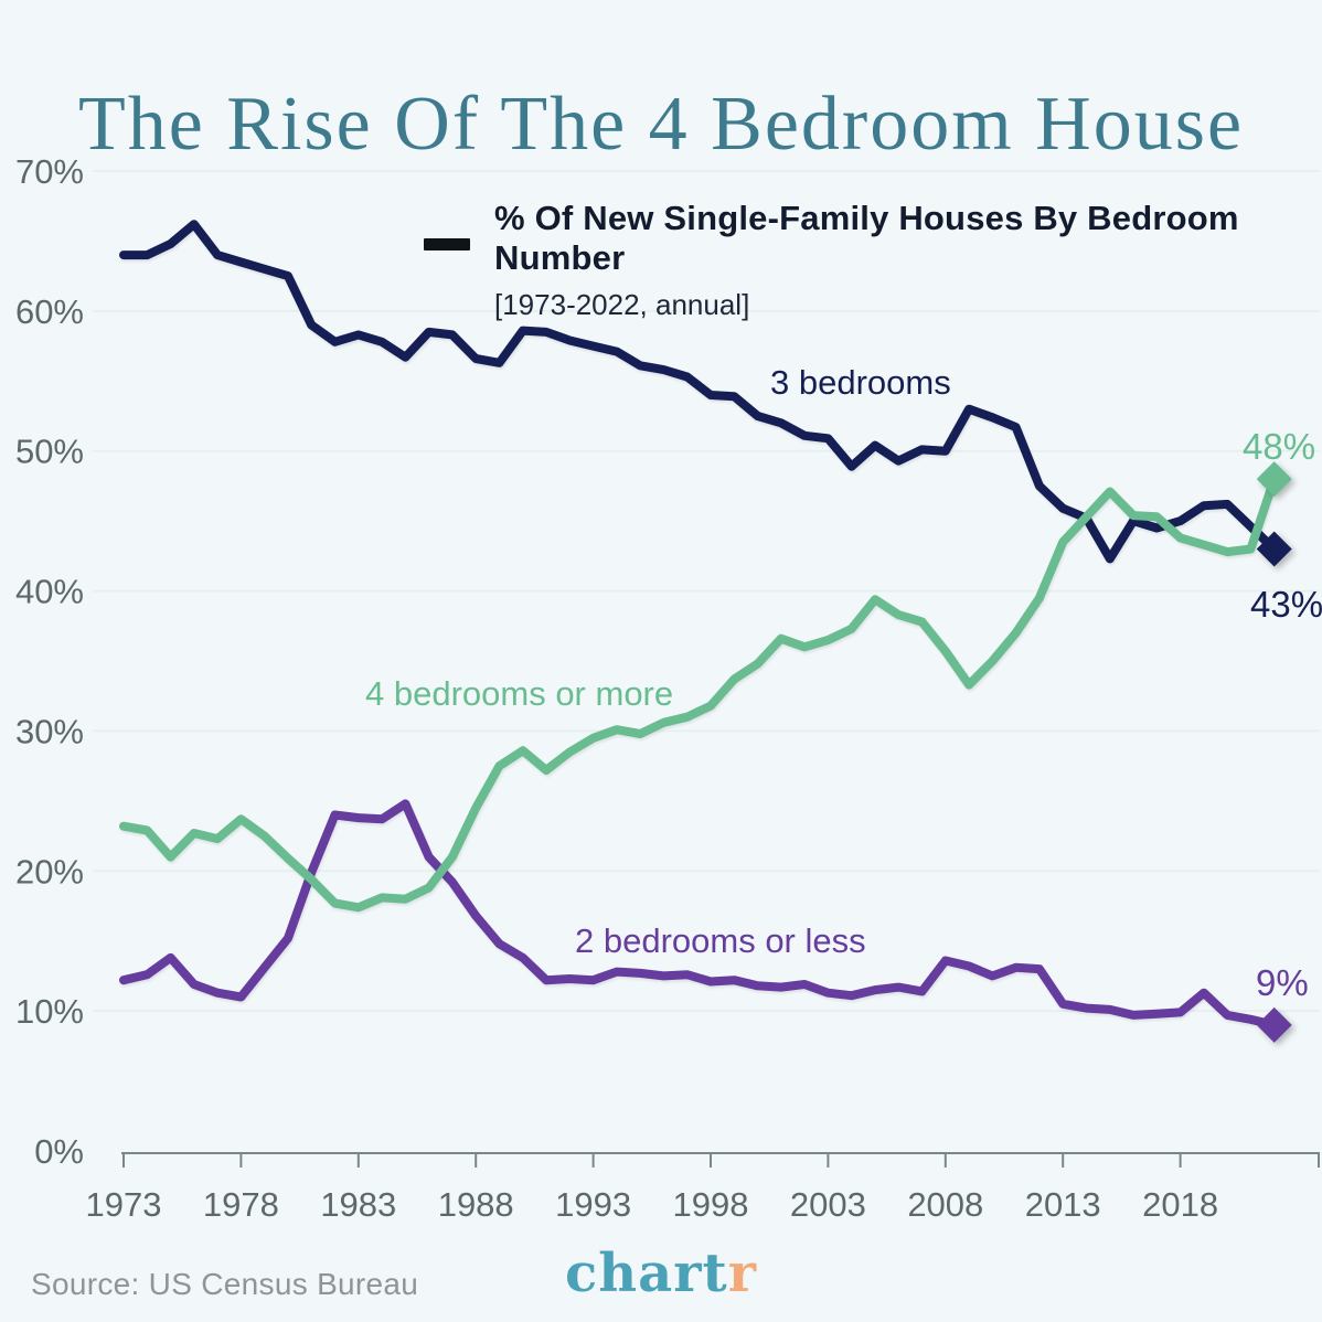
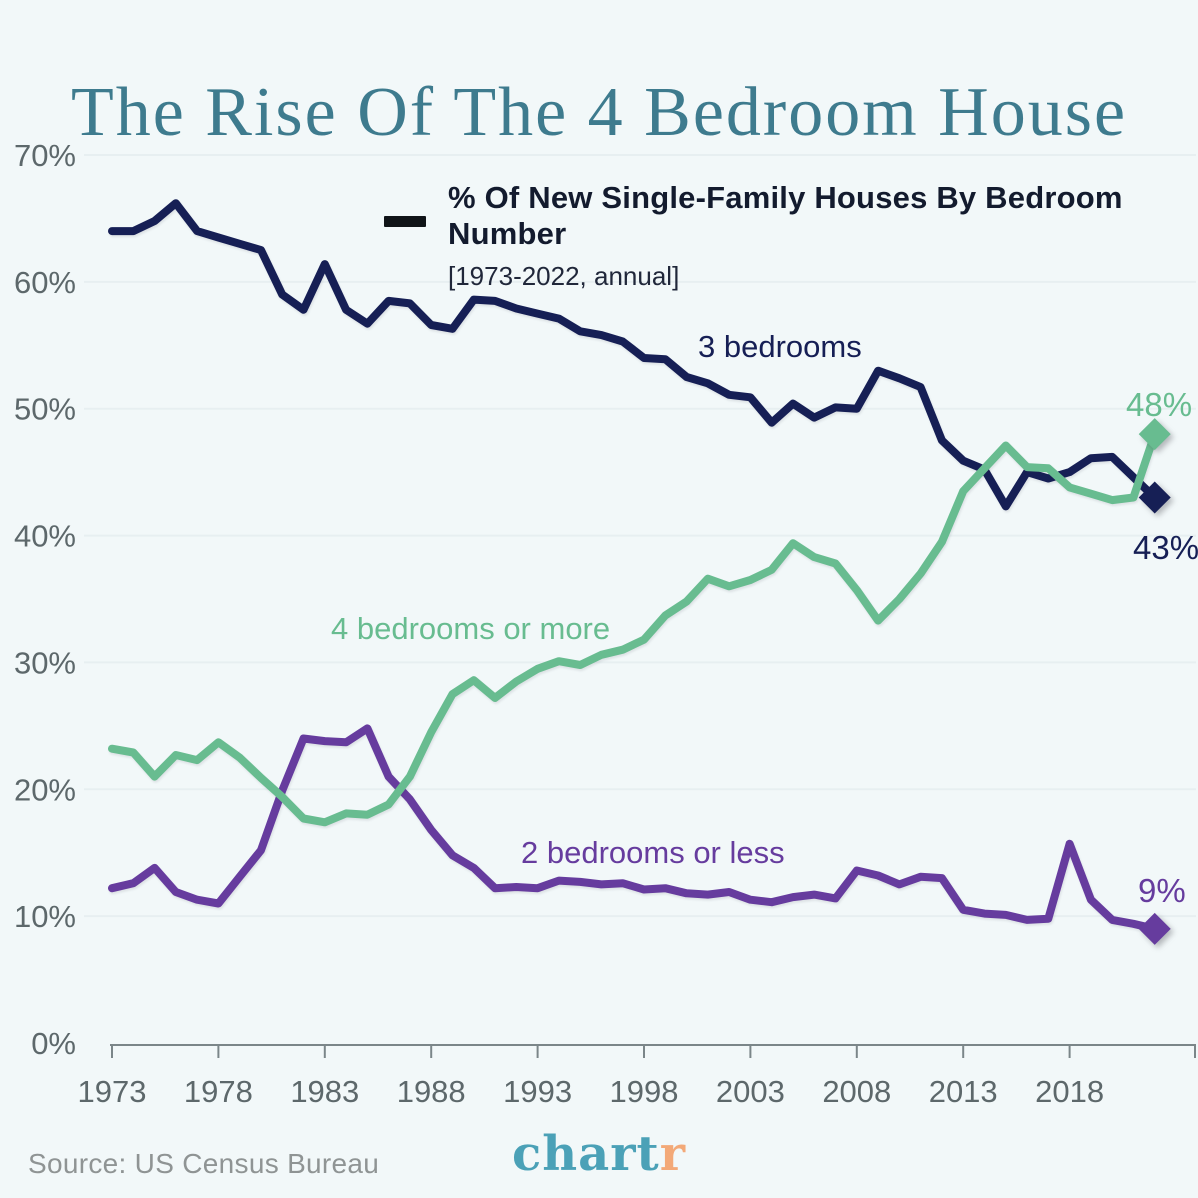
3 bedrooms/1983: 58.3% -> 61.4%
2 bedrooms or less/2018: 9.9% -> 15.7%
